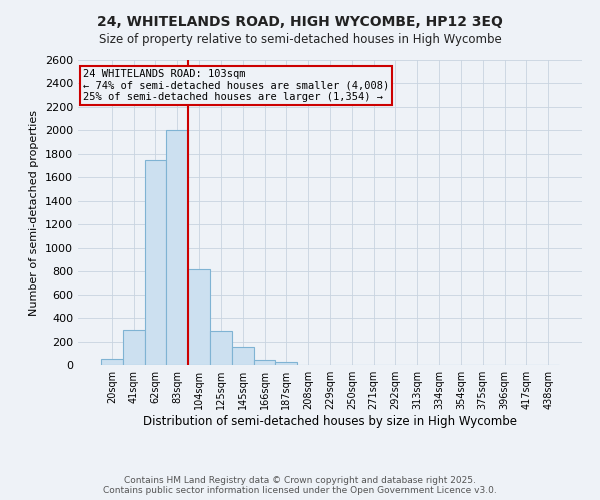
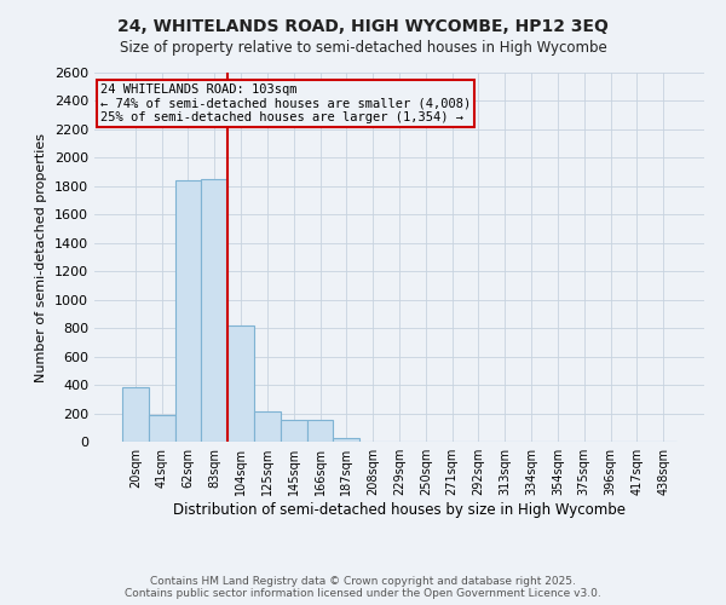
20sqm: 50 -> 380
41sqm: 300 -> 190
62sqm: 1750 -> 1840
83sqm: 2000 -> 1850
125sqm: 290 -> 210
166sqm: 40 -> 150
